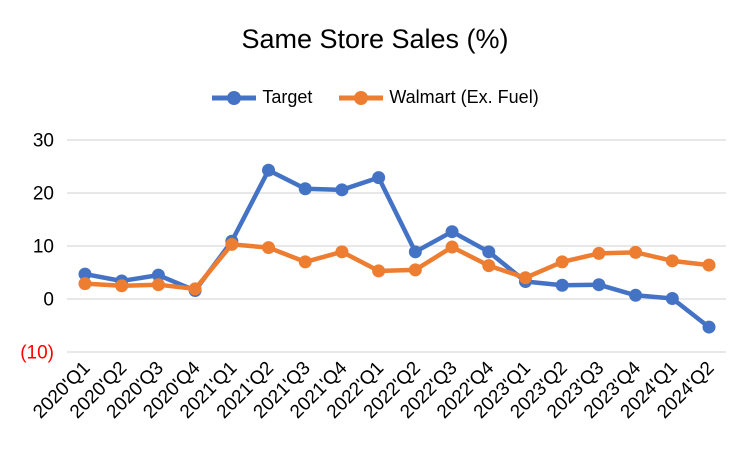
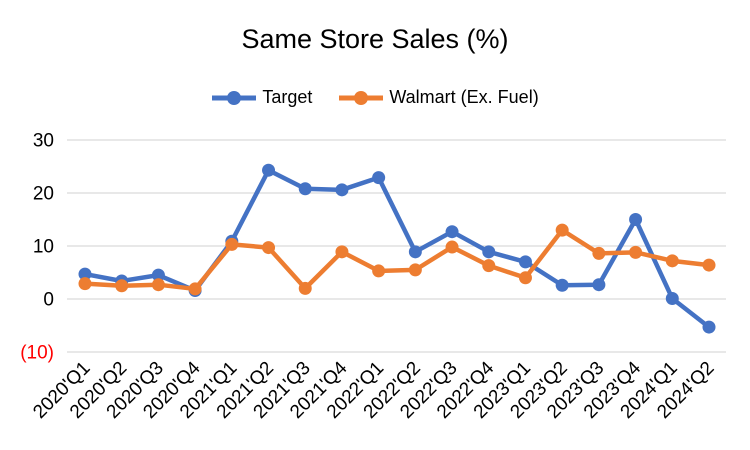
Walmart (Ex. Fuel)/2021'Q3: 7 -> 2
Target/2023'Q1: 3 -> 7
Walmart (Ex. Fuel)/2023'Q2: 7 -> 13
Target/2023'Q4: 1 -> 15
